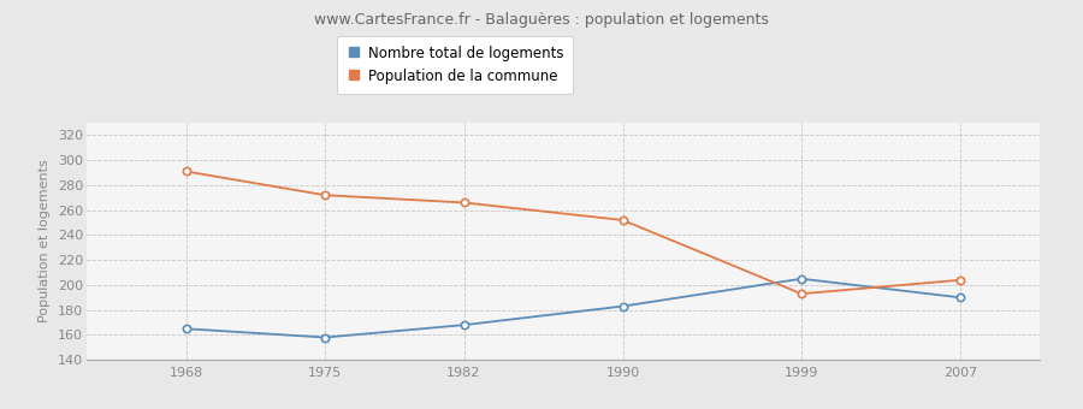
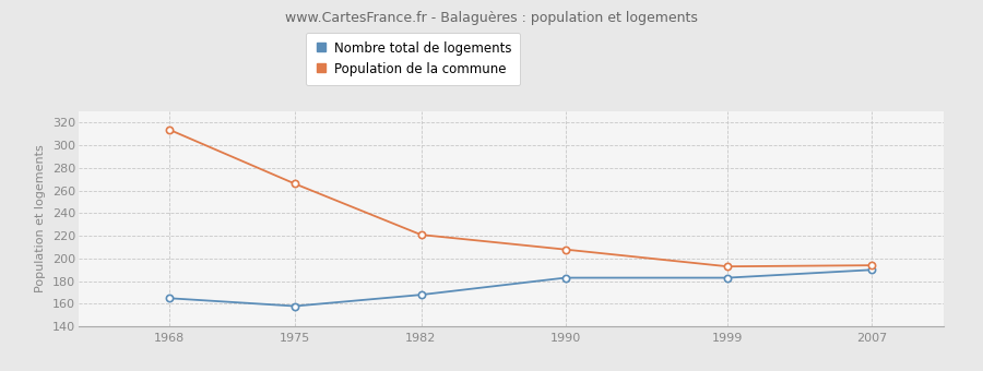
Population de la commune/1968: 291 -> 314
Population de la commune/1975: 272 -> 266
Population de la commune/1982: 266 -> 221
Population de la commune/1990: 252 -> 208
Nombre total de logements/1999: 205 -> 183
Population de la commune/2007: 204 -> 194
